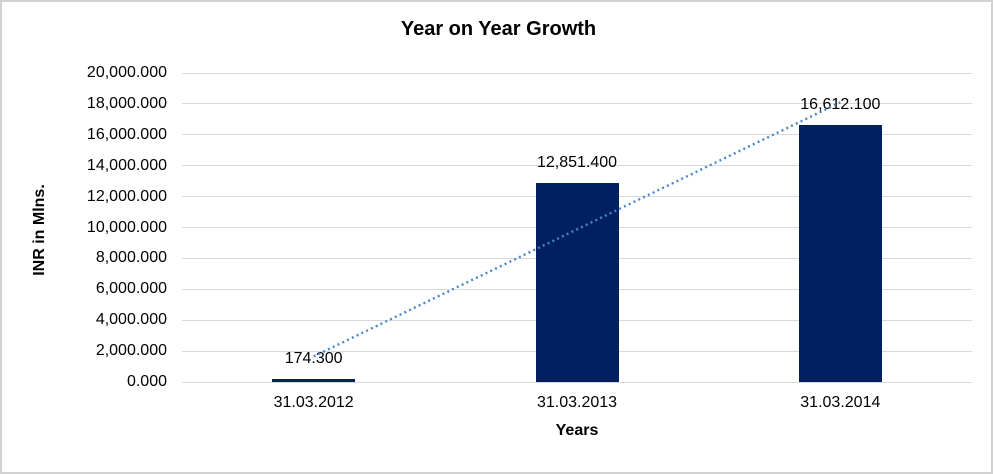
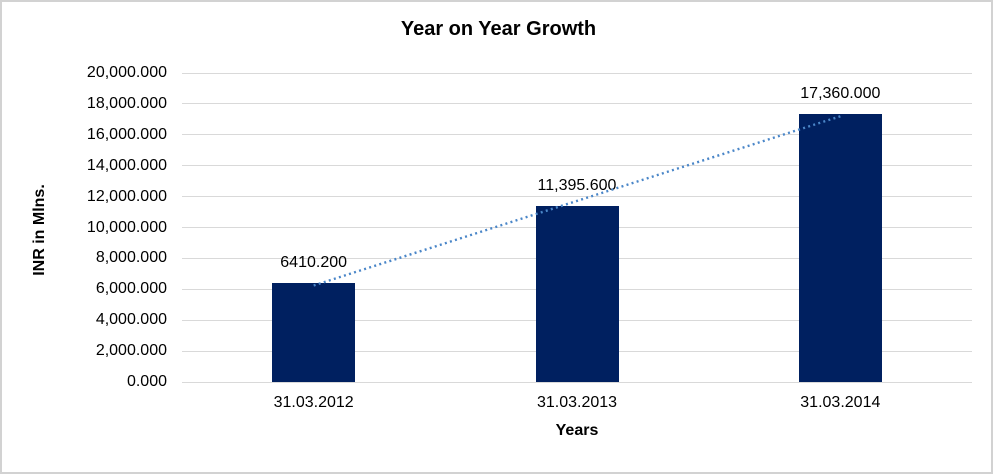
31.03.2012: 174.300 -> 6410.200
31.03.2013: 12,851.400 -> 11,395.600
31.03.2014: 16,612.100 -> 17,360.000
